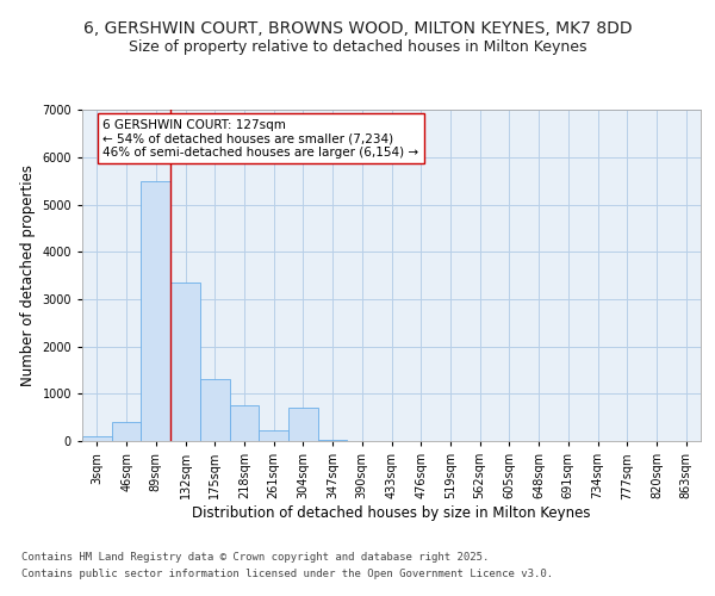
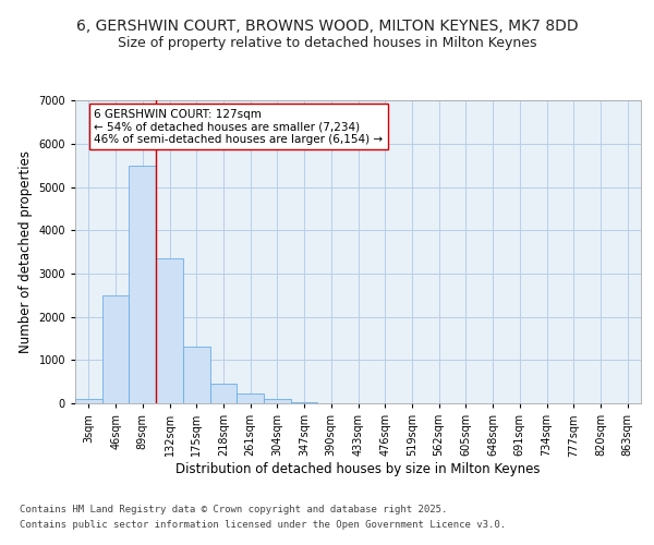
46sqm: 400 -> 2500
218sqm: 750 -> 450
304sqm: 700 -> 90
